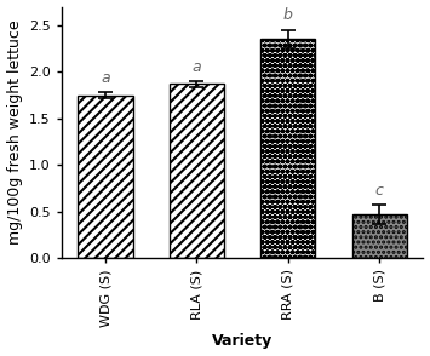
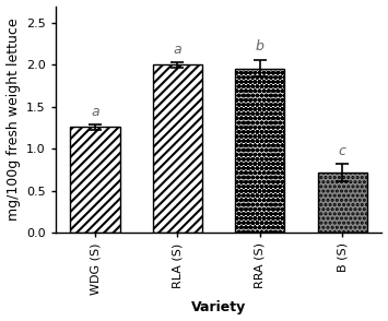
WDG (S): 1.75 -> 1.26
RLA (S): 1.87 -> 2.00
RRA (S): 2.35 -> 1.96
B (S): 0.47 -> 0.72
